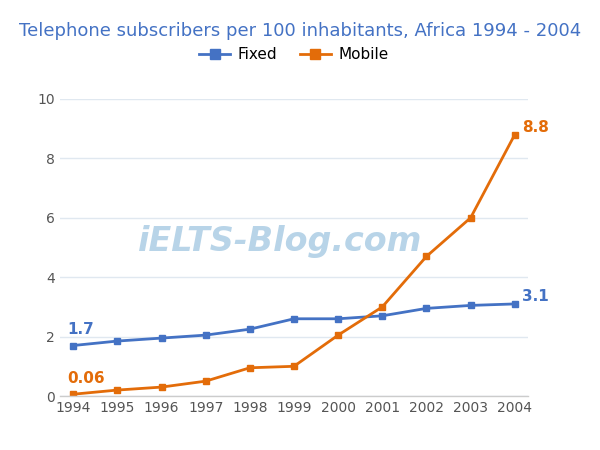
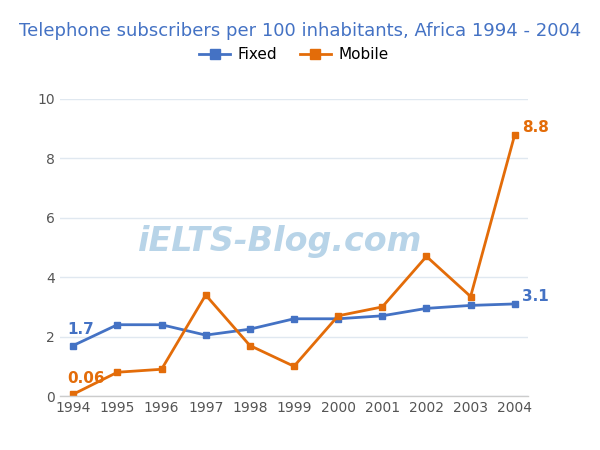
Fixed/1995: 1.85 -> 2.40
Mobile/1995: 0.20 -> 0.80
Fixed/1996: 1.95 -> 2.40
Mobile/1996: 0.30 -> 0.90
Mobile/1997: 0.50 -> 3.40
Mobile/1998: 0.95 -> 1.70
Mobile/2000: 2.05 -> 2.70
Mobile/2003: 6.00 -> 3.35
